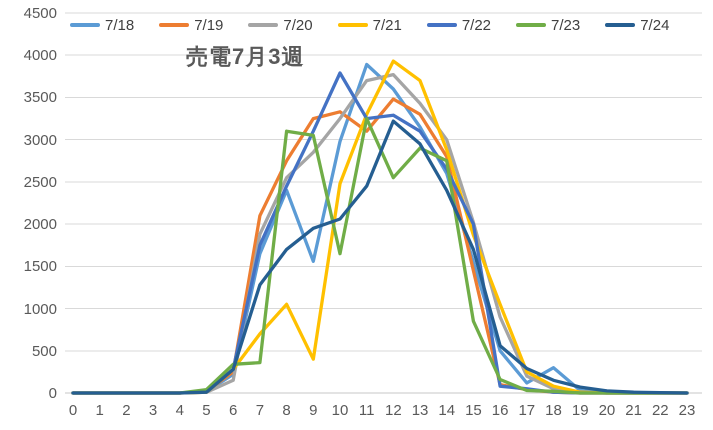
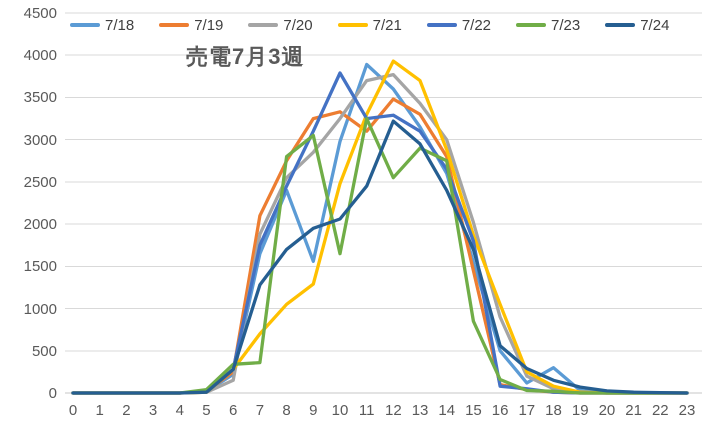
7/23/8: 3100 -> 2800
7/21/9: 400 -> 1300
7/22/15: 2000 -> 1800
